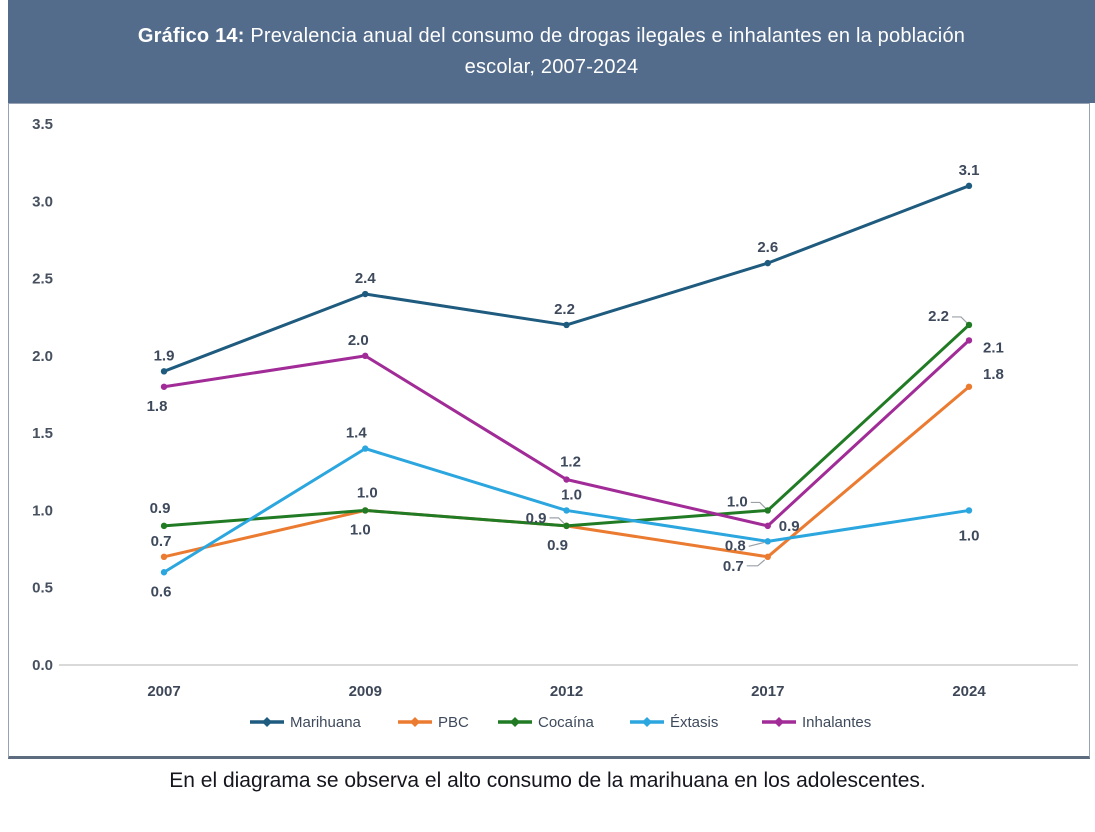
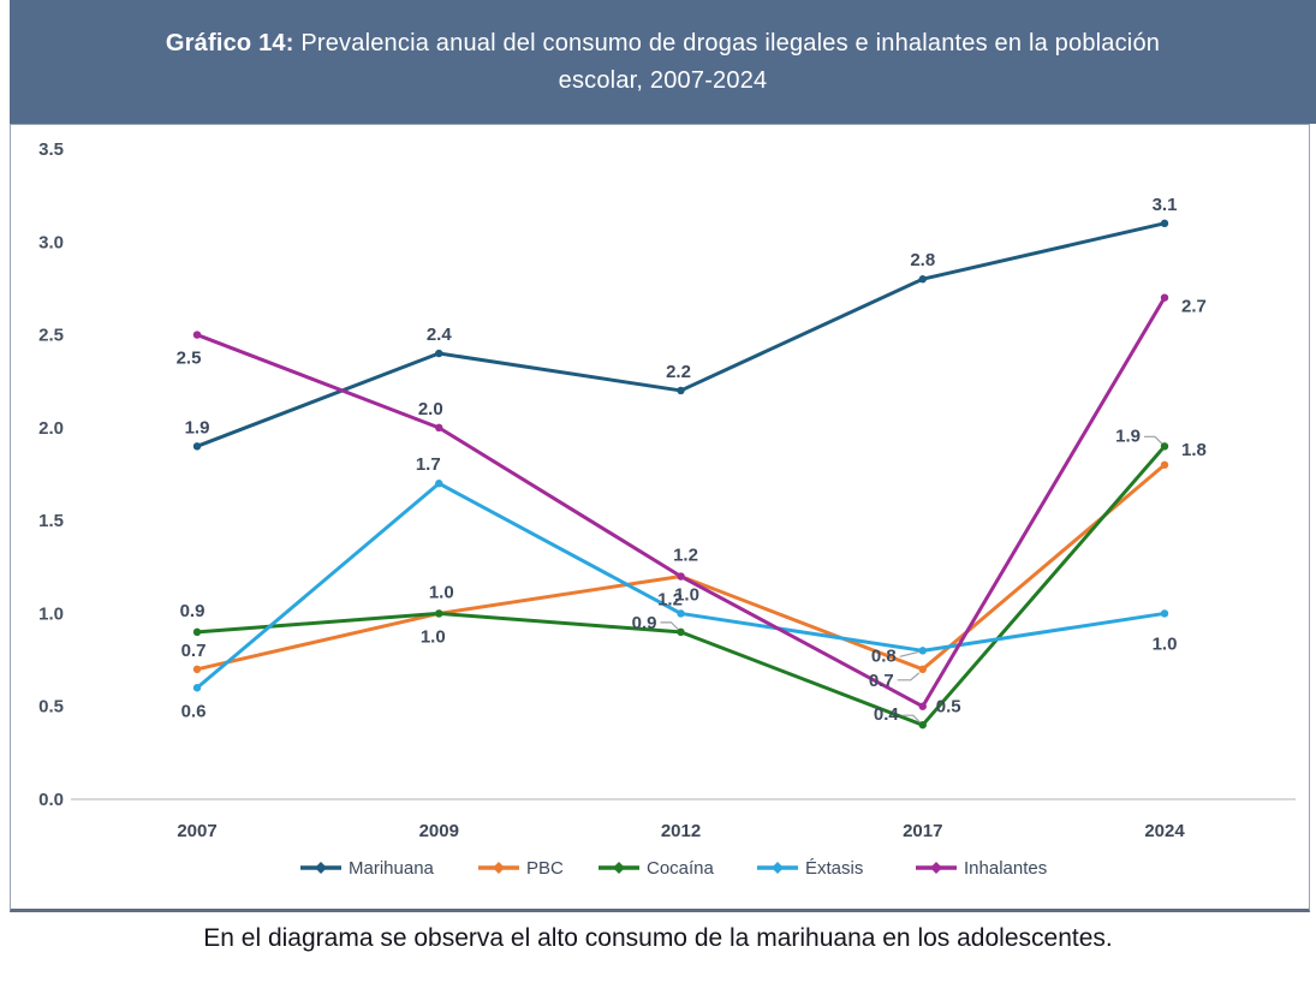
Inhalantes/2007: 1.8 -> 2.5
Éxtasis/2009: 1.4 -> 1.7
PBC/2012: 0.9 -> 1.2
Marihuana/2017: 2.6 -> 2.8
Cocaína/2017: 1.0 -> 0.4
Inhalantes/2017: 0.9 -> 0.5
Cocaína/2024: 2.2 -> 1.9
Inhalantes/2024: 2.1 -> 2.7
